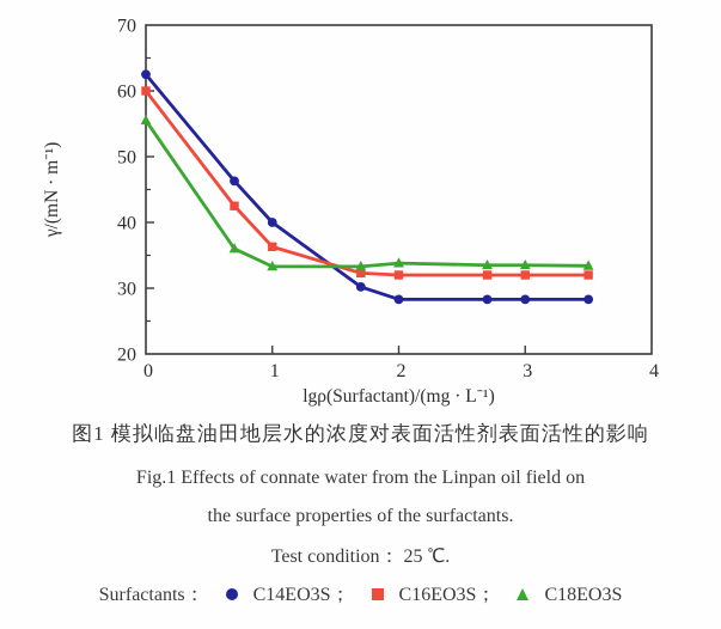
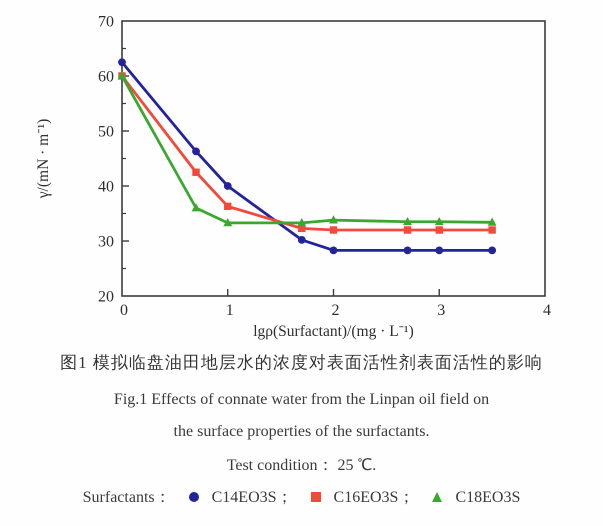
C18EO3S/0: 56 -> 60
